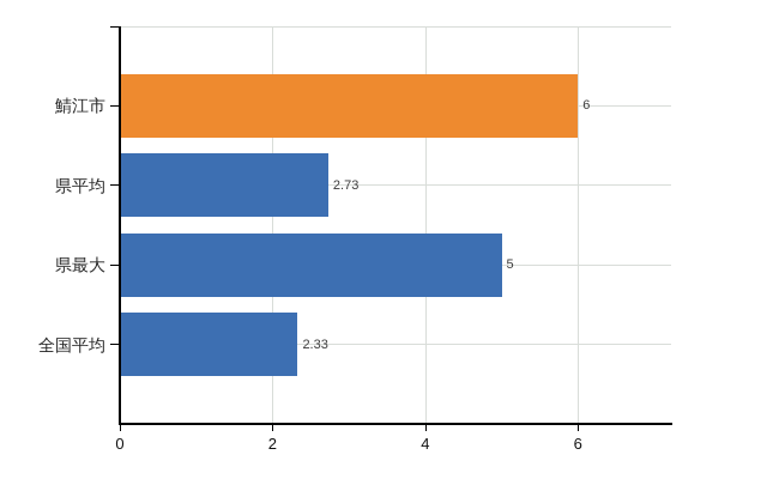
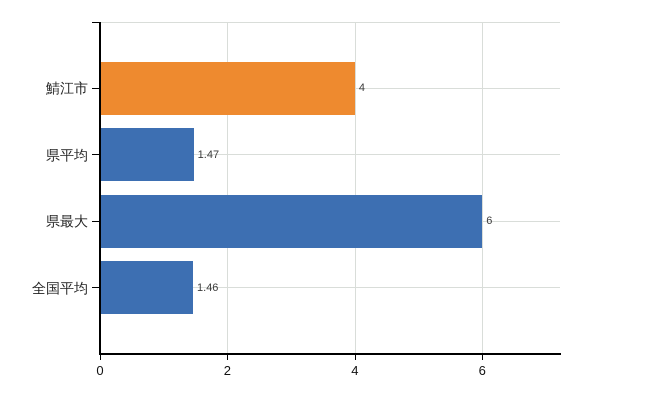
鯖江市: 6 -> 4
県平均: 2.73 -> 1.47
県最大: 5 -> 6
全国平均: 2.33 -> 1.46
